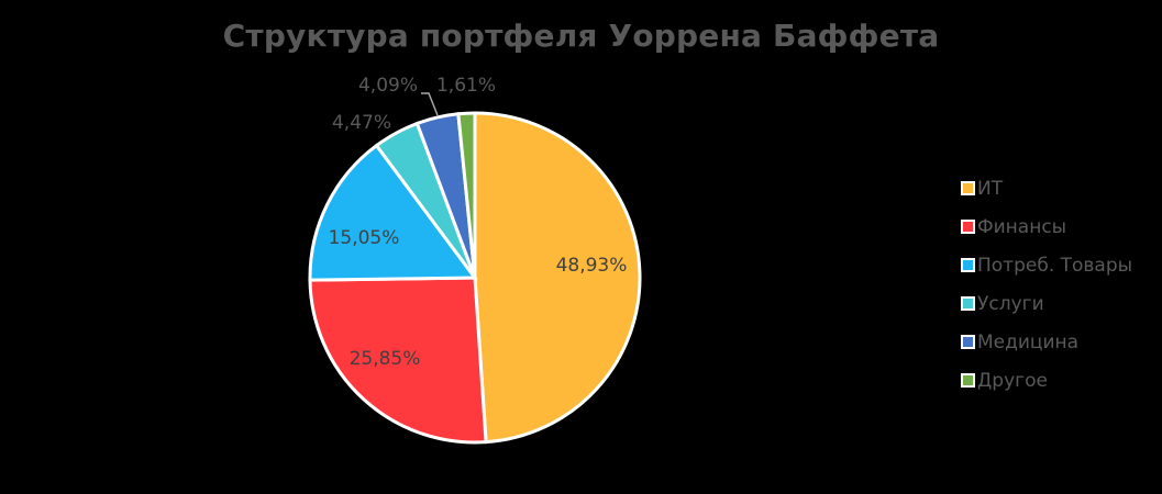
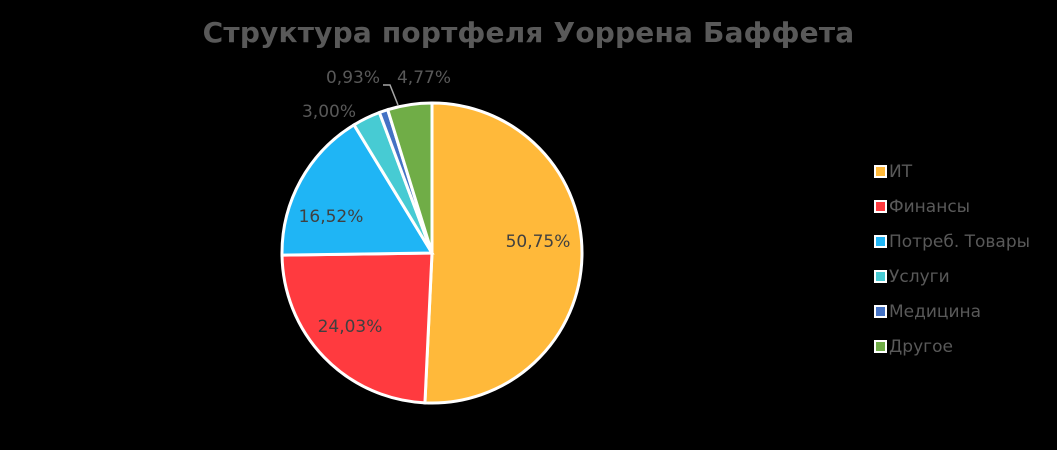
ИТ: 48,93% -> 50,75%
Финансы: 25,85% -> 24,03%
Потреб. Товары: 15,05% -> 16,52%
Услуги: 4,47% -> 3,00%
Медицина: 4,09% -> 0,93%
Другое: 1,61% -> 4,77%
